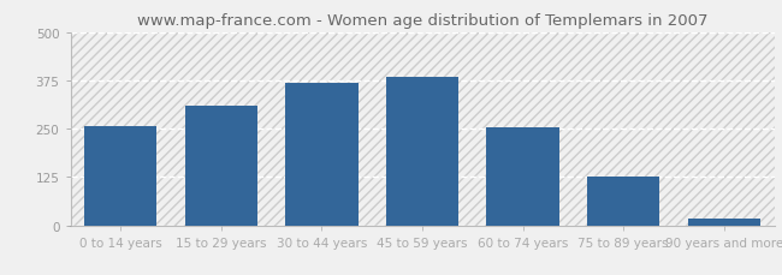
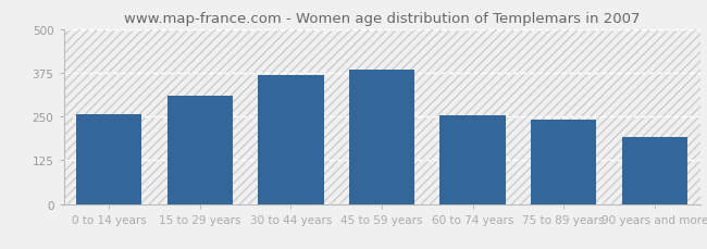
75 to 89 years: 125 -> 240
90 years and more: 18 -> 190
